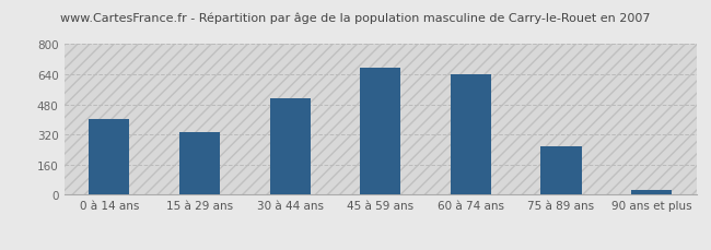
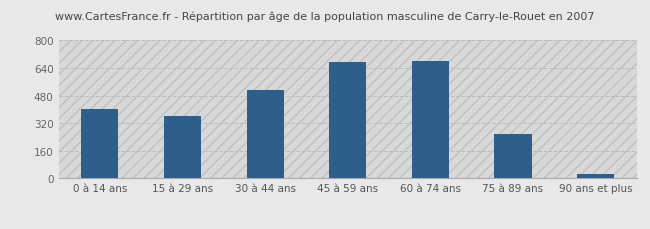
15 à 29 ans: 330 -> 360
60 à 74 ans: 640 -> 680
